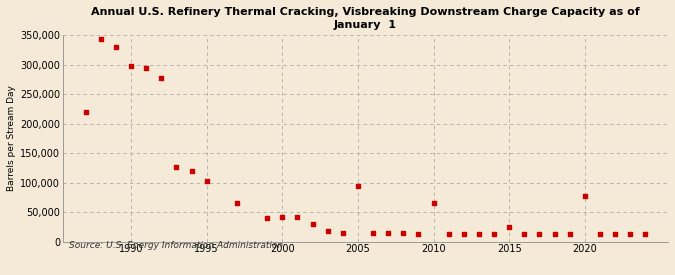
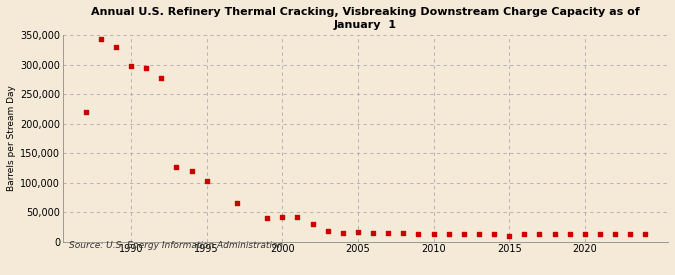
2005: 94,000 -> 16,000
2010: 66,000 -> 13,000
2015: 24,000 -> 10,000
2020: 78,000 -> 13,000
